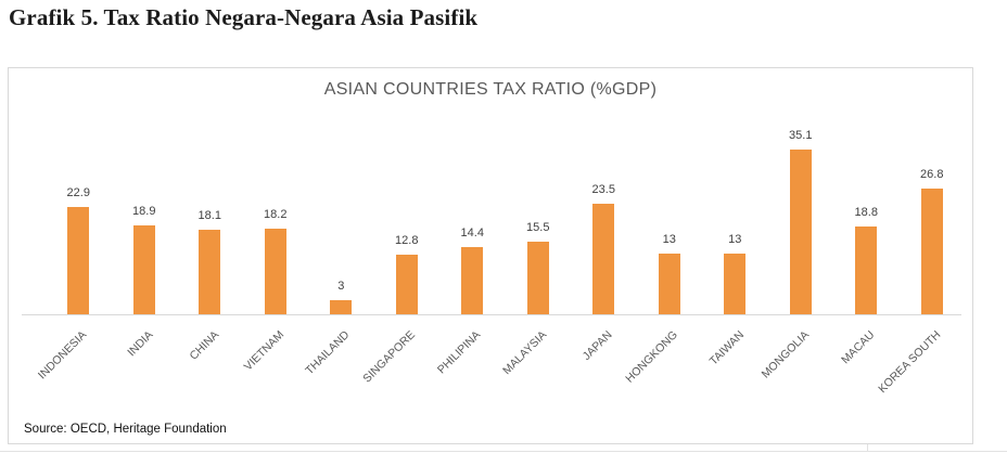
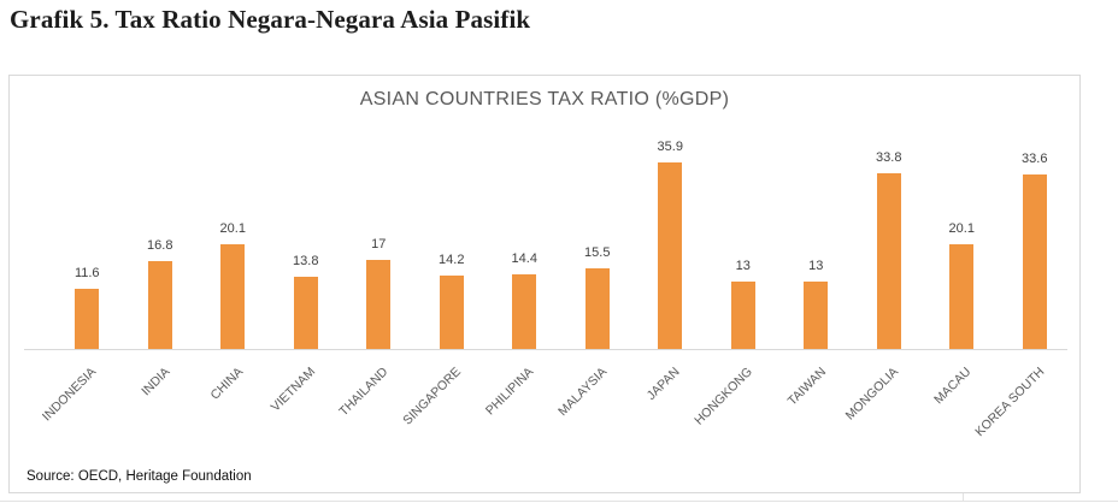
INDONESIA: 22.9 -> 11.6
INDIA: 18.9 -> 16.8
CHINA: 18.1 -> 20.1
VIETNAM: 18.2 -> 13.8
THAILAND: 3 -> 17
SINGAPORE: 12.8 -> 14.2
JAPAN: 23.5 -> 35.9
MONGOLIA: 35.1 -> 33.8
MACAU: 18.8 -> 20.1
KOREA SOUTH: 26.8 -> 33.6
